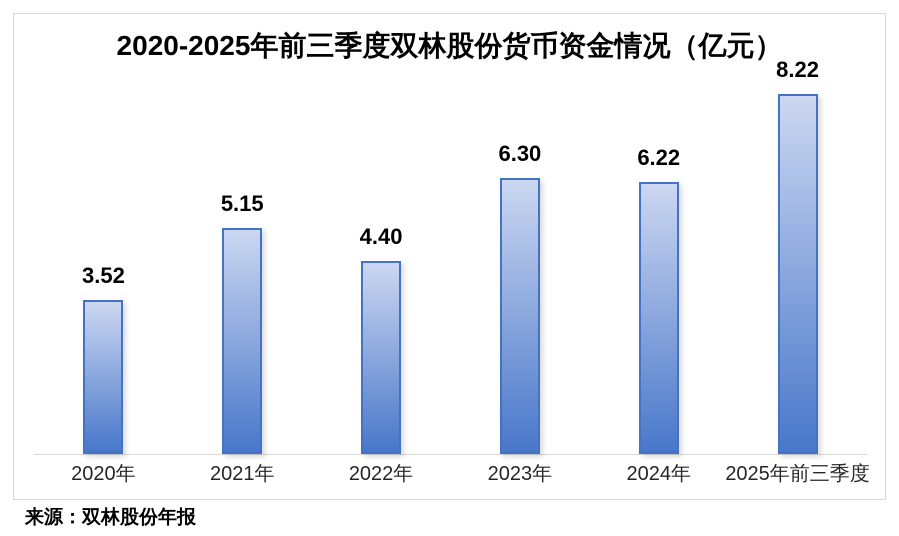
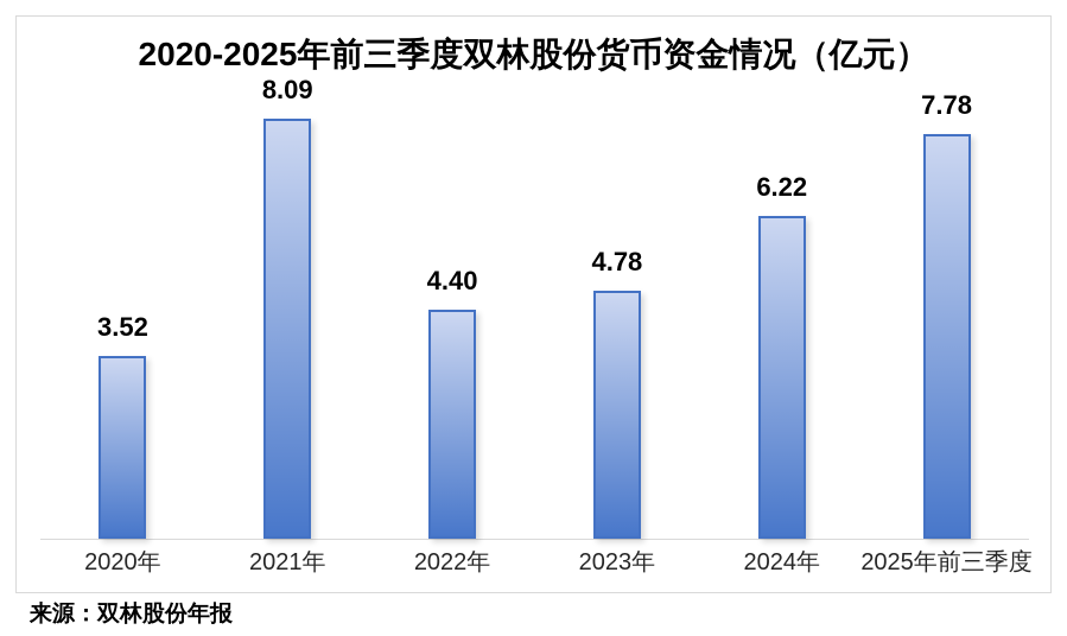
2021年: 5.15 -> 8.09
2023年: 6.30 -> 4.78
2025年前三季度: 8.22 -> 7.78
